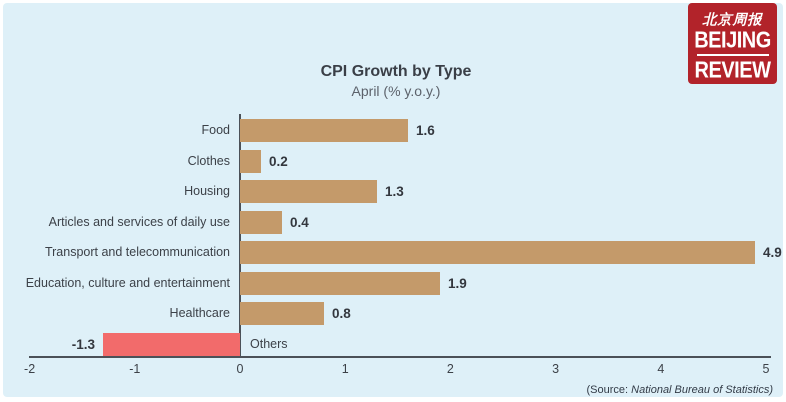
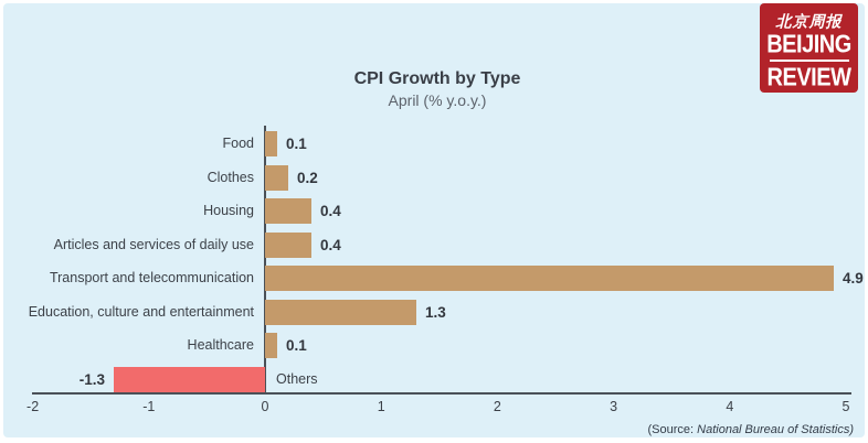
Food: 1.6 -> 0.1
Housing: 1.3 -> 0.4
Education, culture and entertainment: 1.9 -> 1.3
Healthcare: 0.8 -> 0.1
